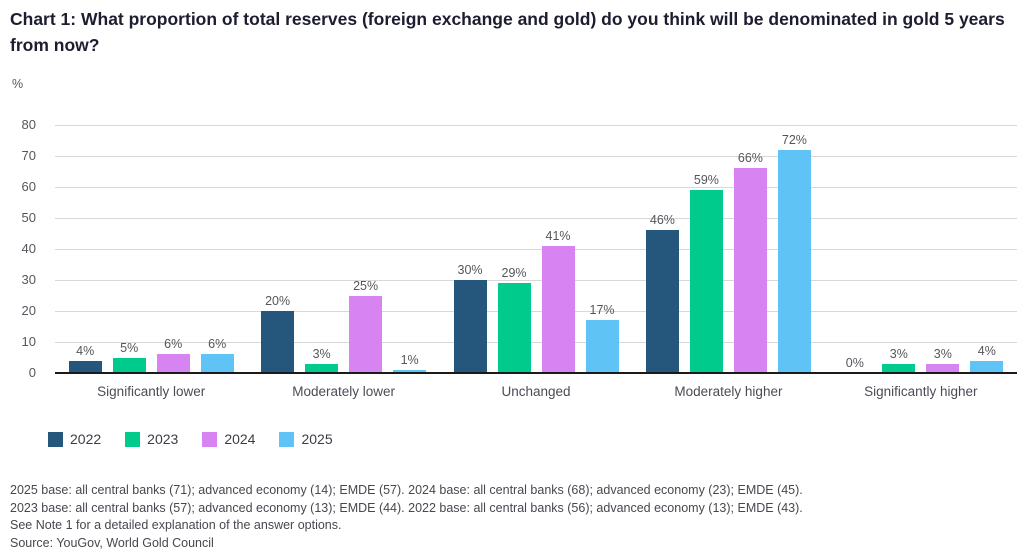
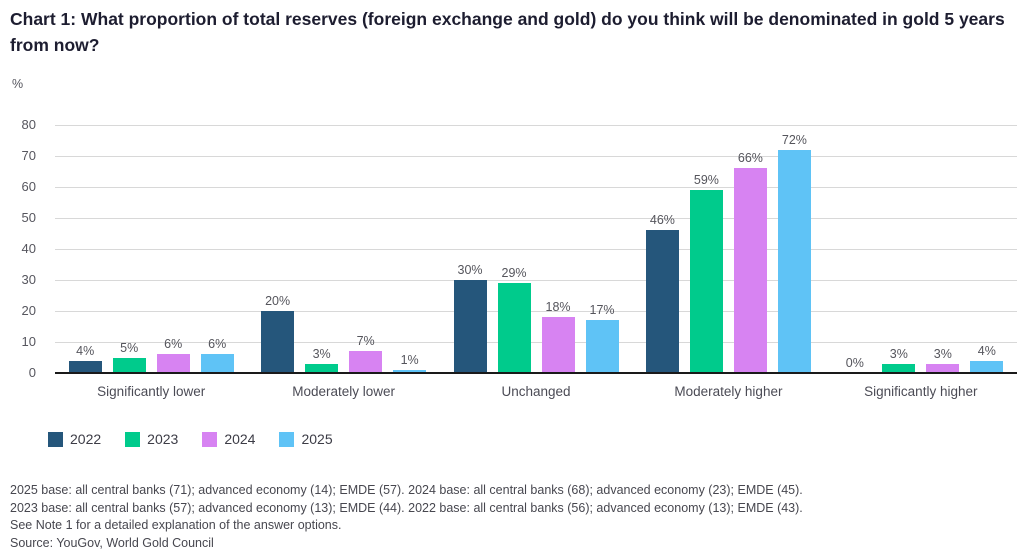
2024/Moderately lower: 25% -> 7%
2024/Unchanged: 41% -> 18%
